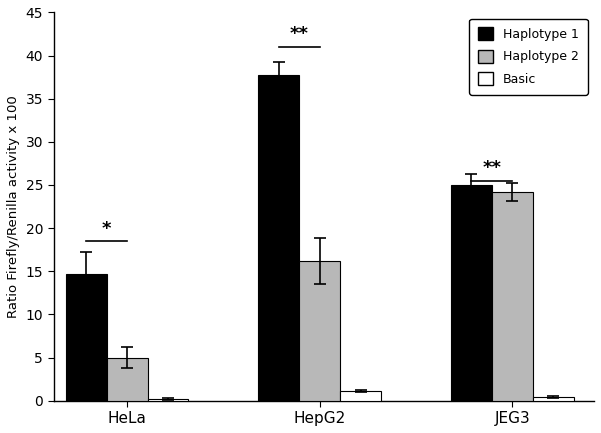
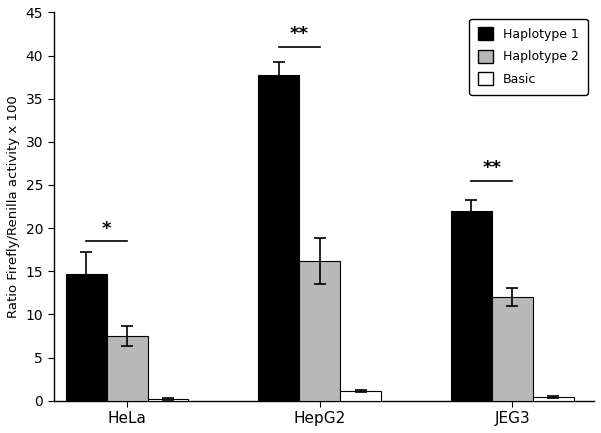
Haplotype 2/HeLa: 5.0 -> 7.5
Haplotype 1/JEG3: 25.0 -> 22.0
Haplotype 2/JEG3: 24.2 -> 12.0
